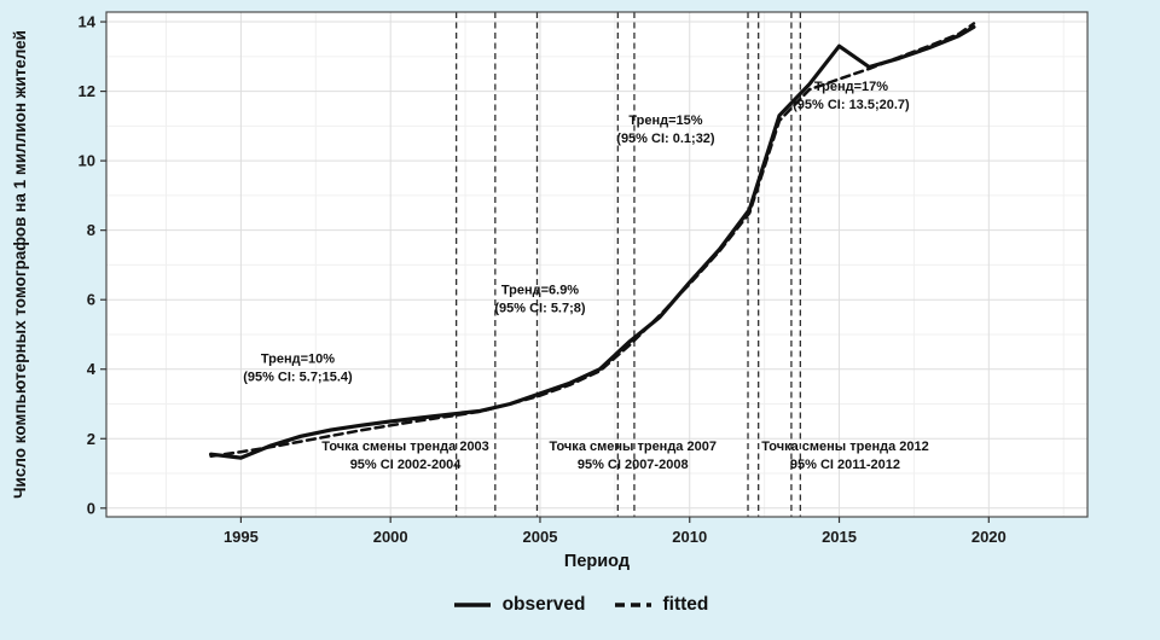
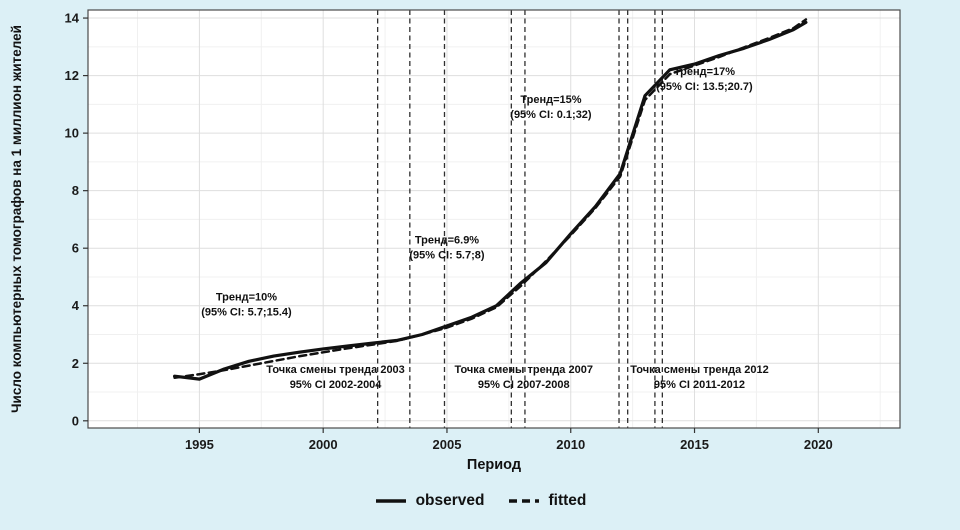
observed/2015: 13.3 -> 12.4
